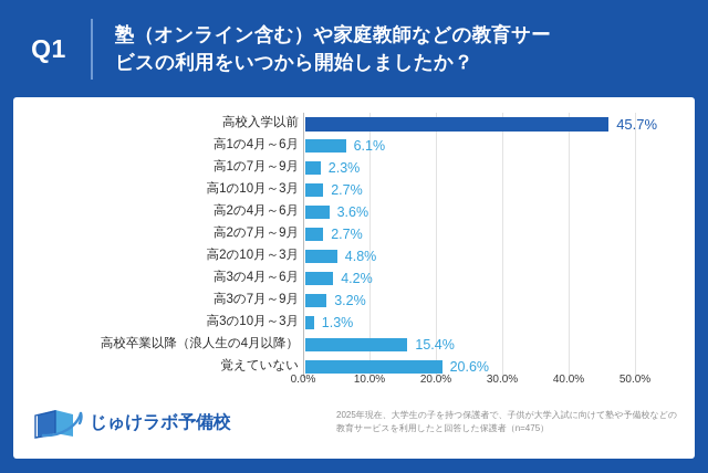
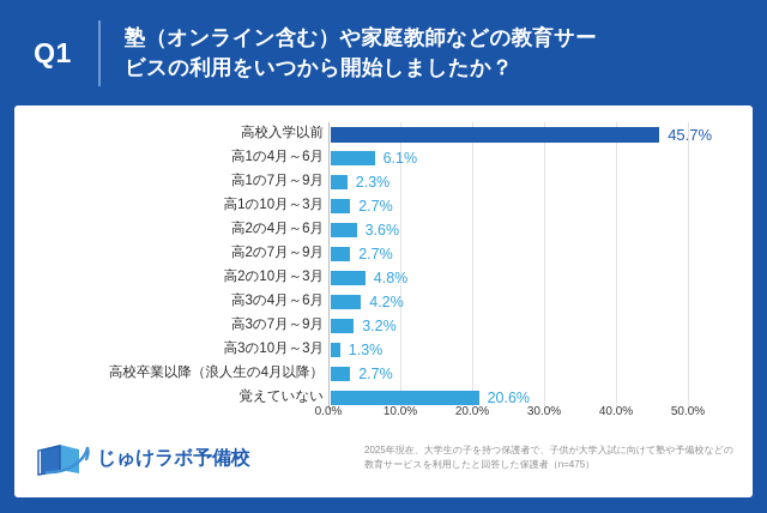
高校卒業以降（浪人生の4月以降）: 15.4% -> 2.7%
